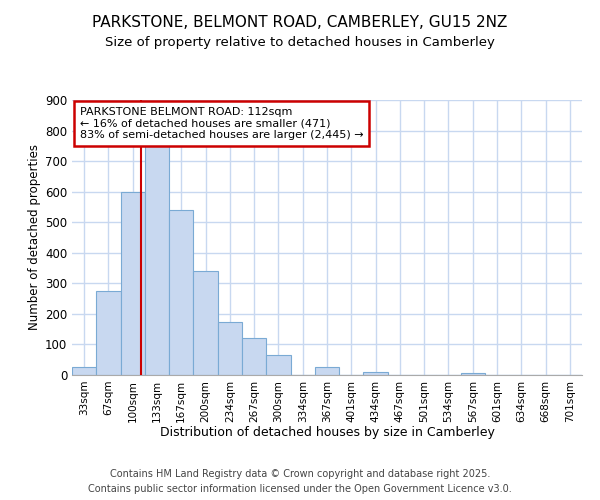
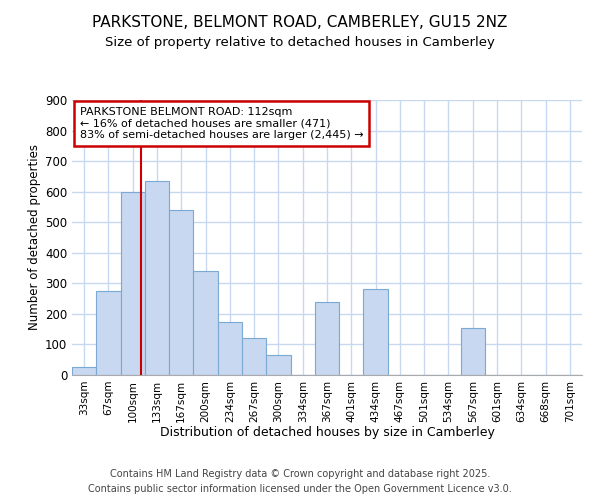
133sqm: 750 -> 635
367sqm: 25 -> 240
434sqm: 10 -> 280
567sqm: 8 -> 155
